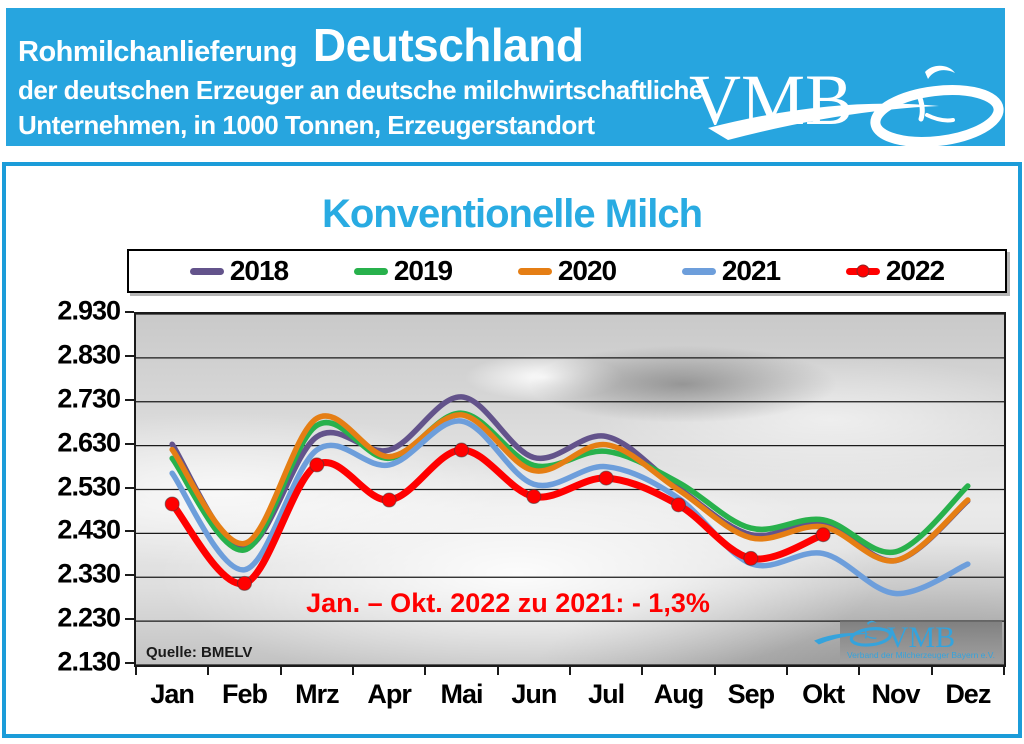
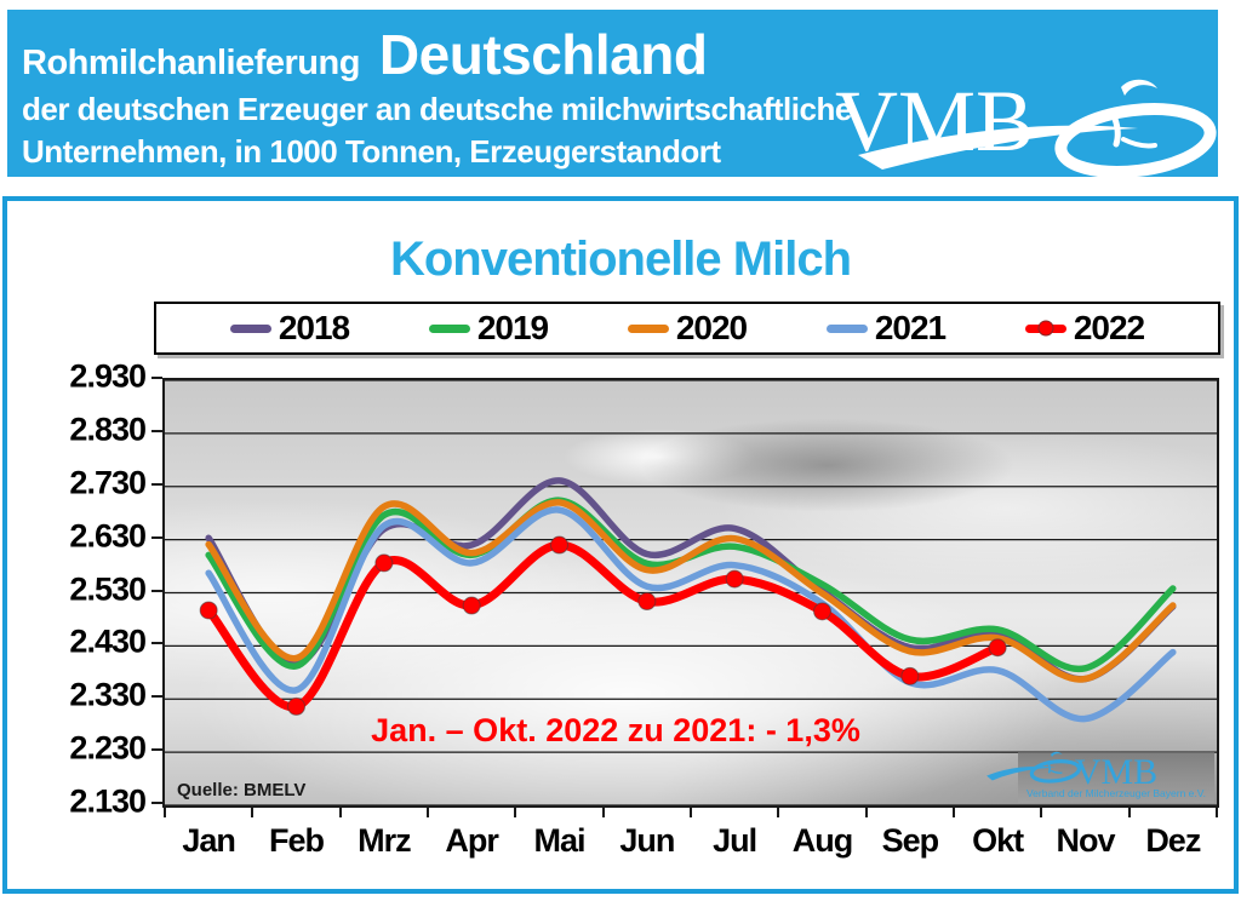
2021/Mrz: 2620 -> 2660
2021/Dez: 2360 -> 2420
